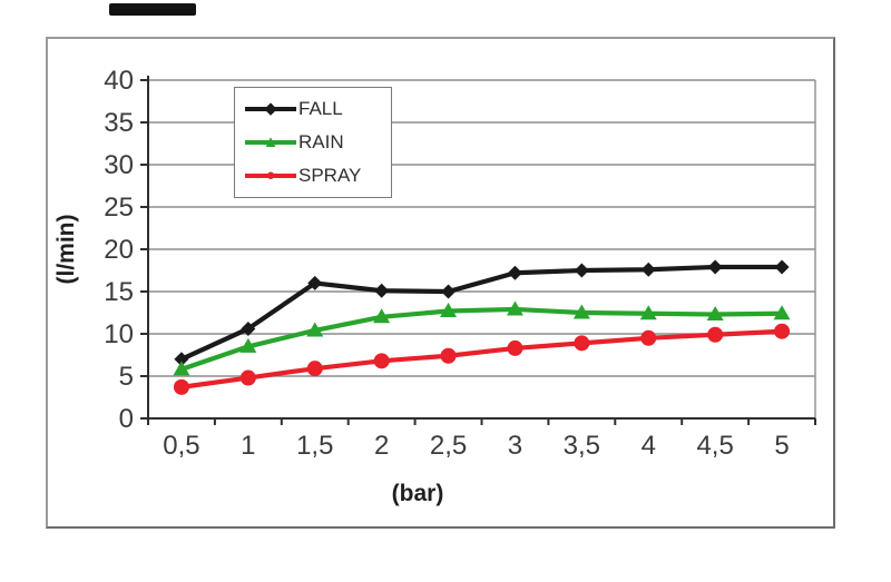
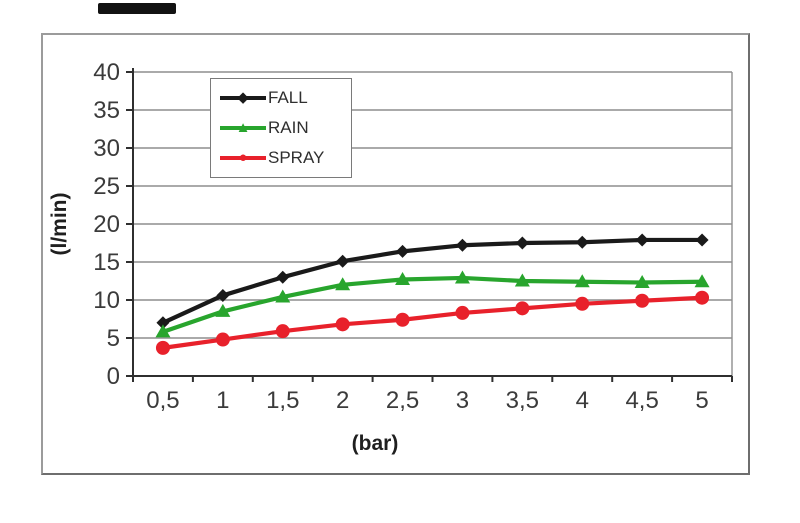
FALL/1,5: 16 -> 13
FALL/2,5: 15 -> 16
